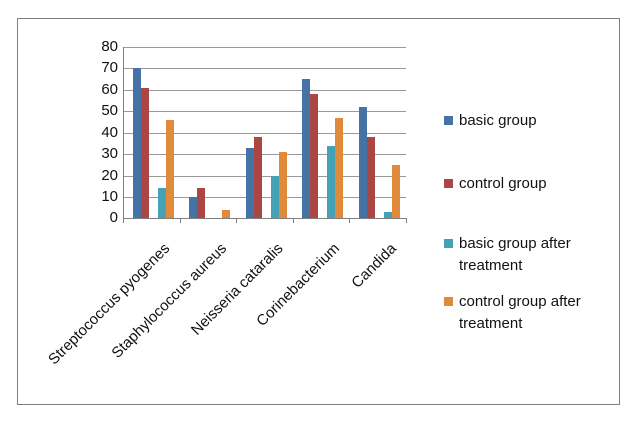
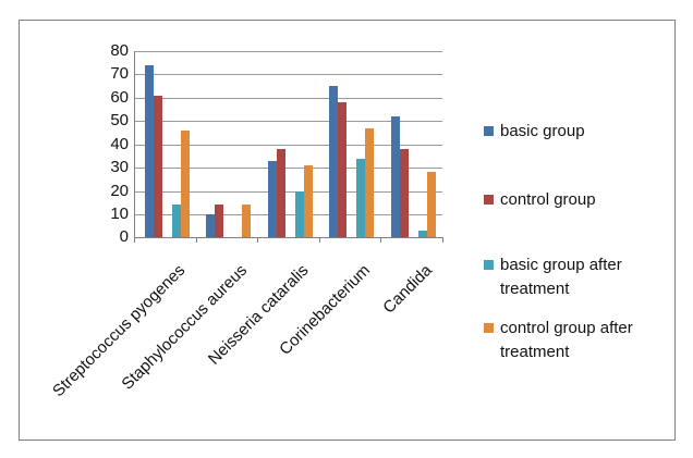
basic group/Streptococcus pyogenes: 70 -> 74
control group after treatment/Staphylococcus aureus: 4 -> 14
control group after treatment/Candida: 25 -> 28
